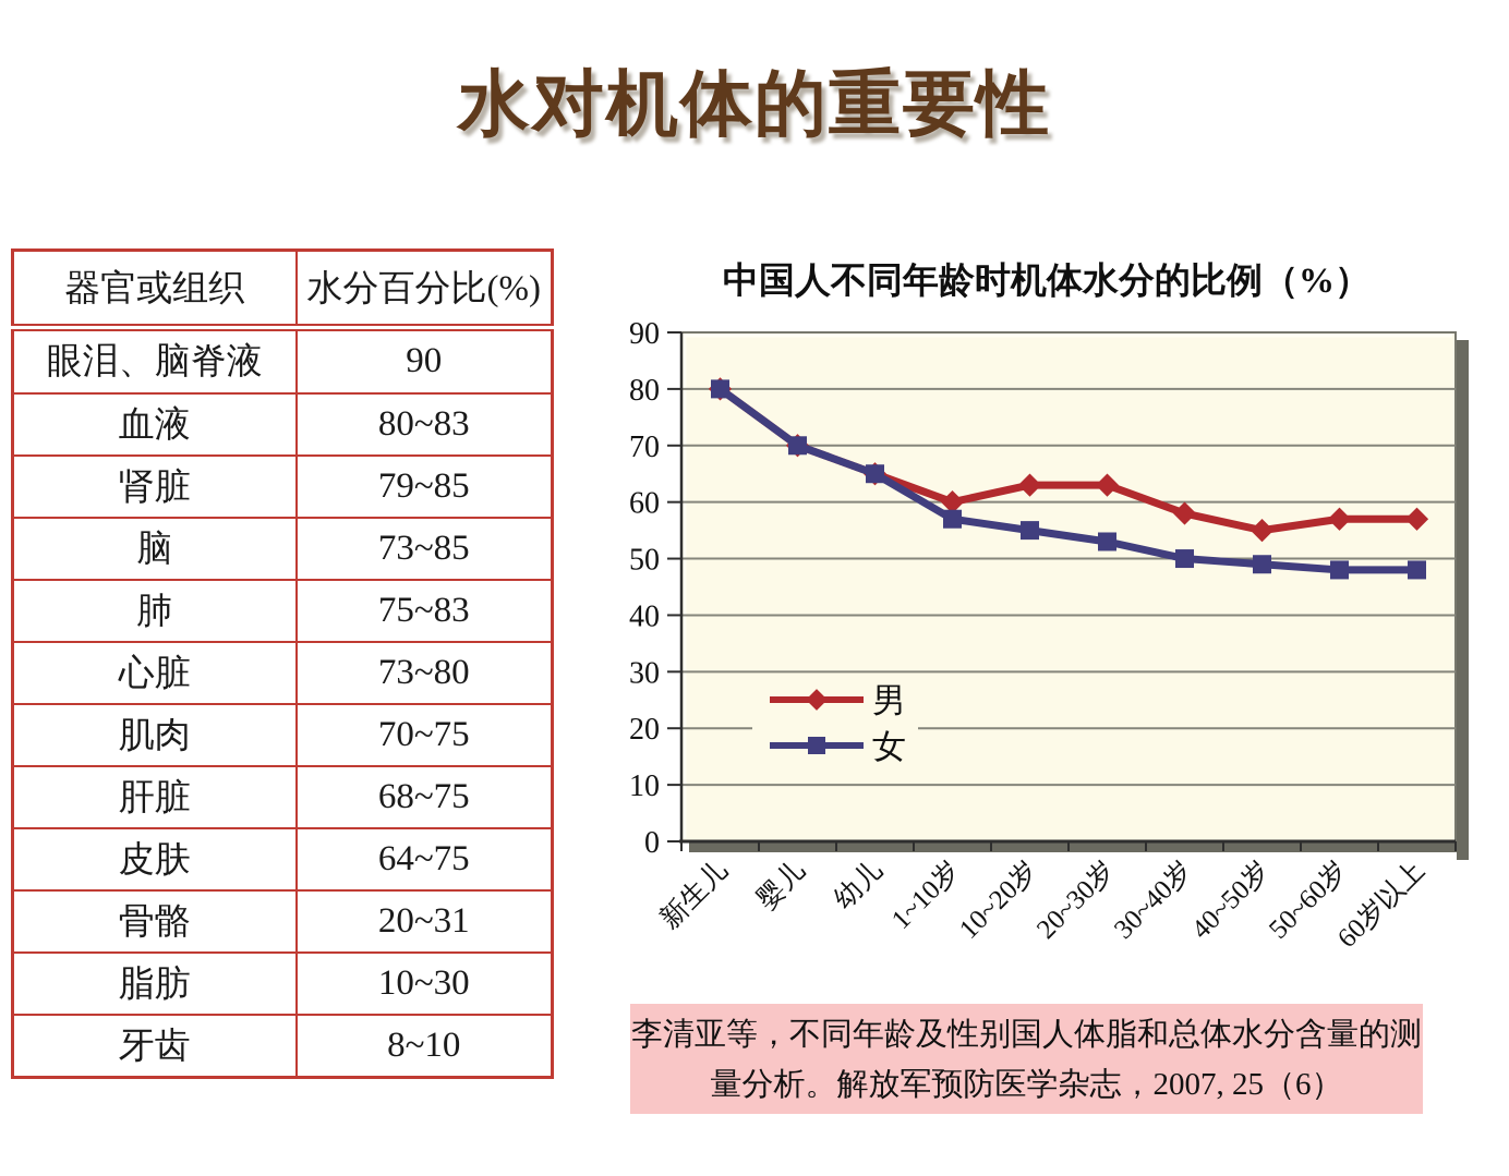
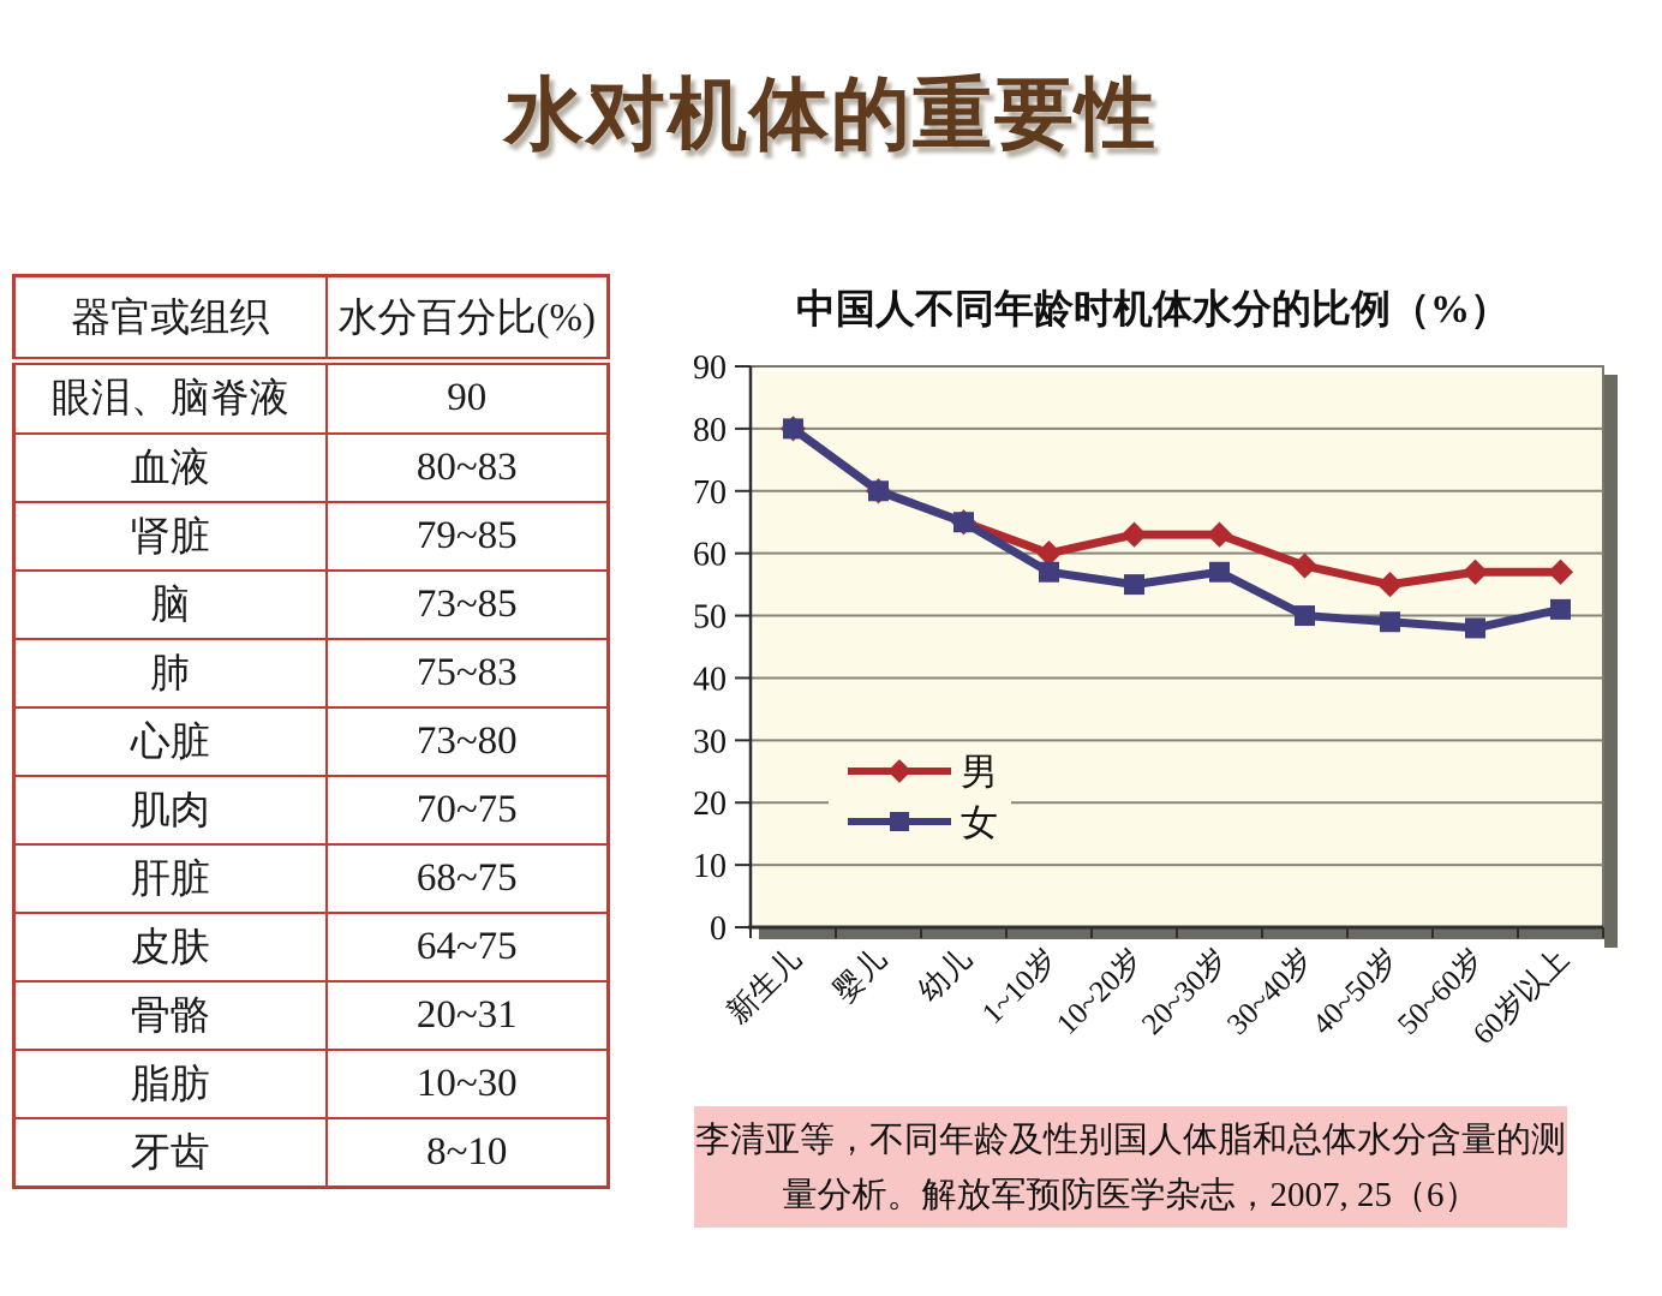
女/20~30岁: 53 -> 57
女/60岁以上: 48 -> 51
